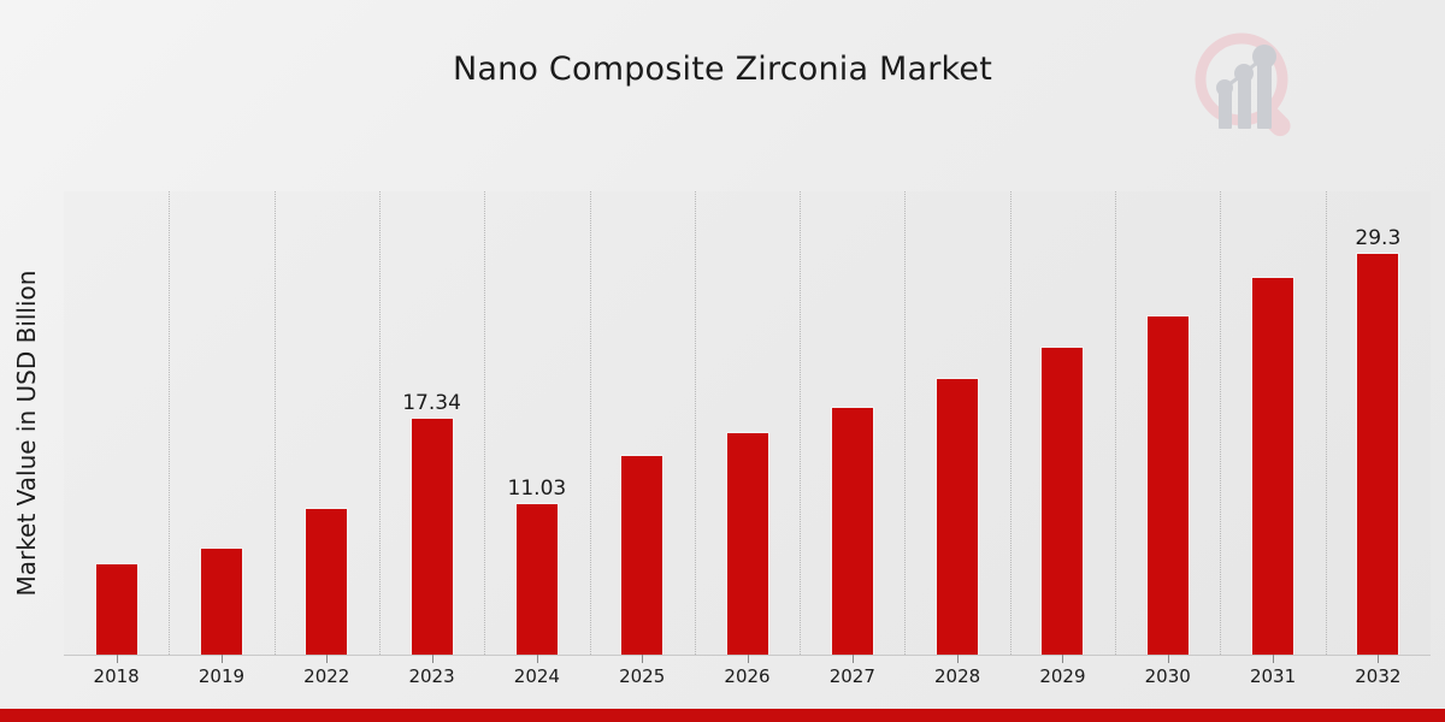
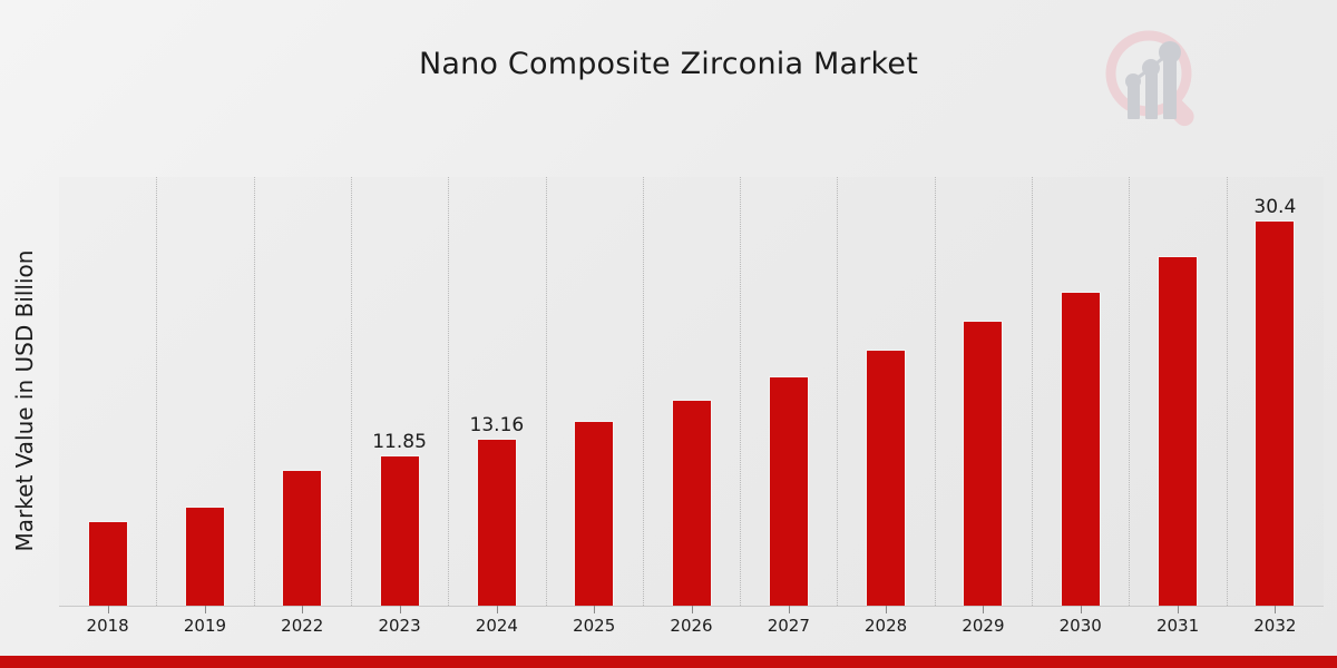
2023: 17.34 -> 11.85
2024: 11.03 -> 13.16
2032: 29.3 -> 30.4
